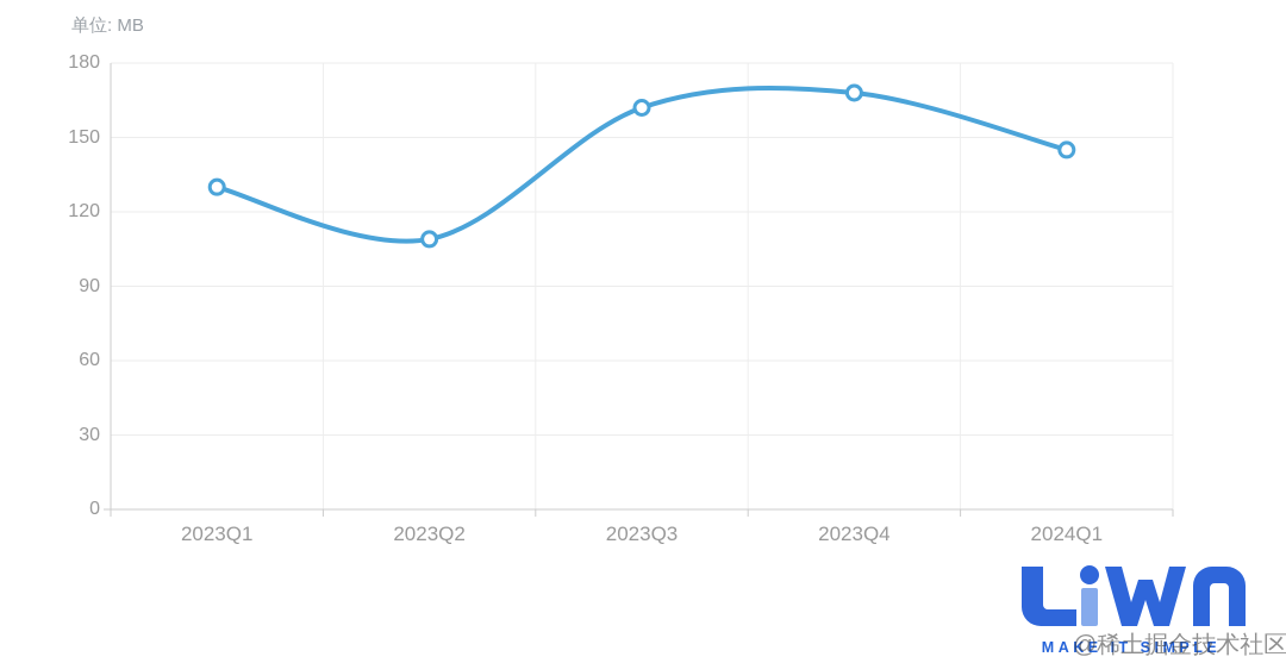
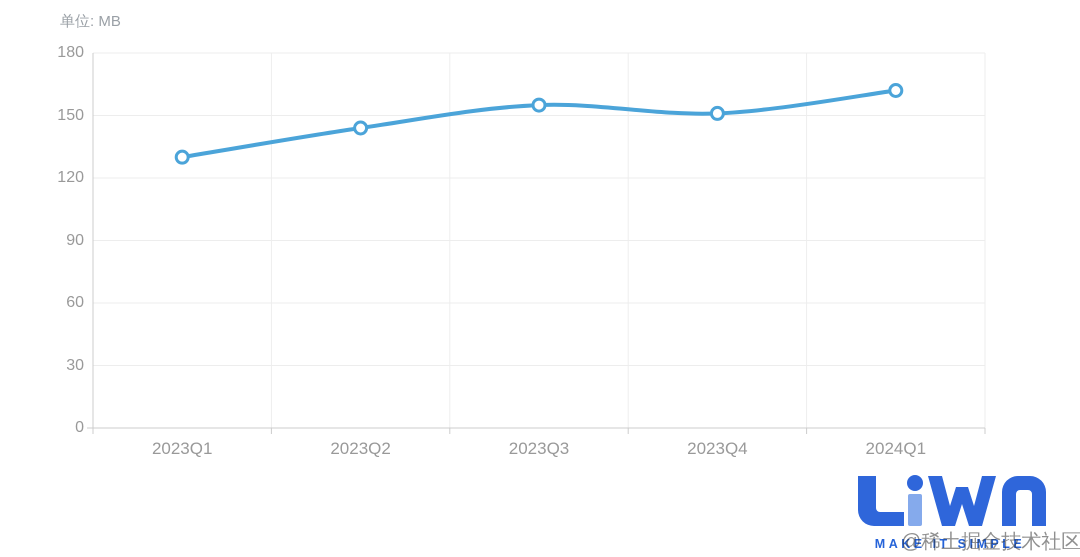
2023Q2: 109 -> 144
2023Q3: 162 -> 155
2023Q4: 168 -> 151
2024Q1: 145 -> 162
